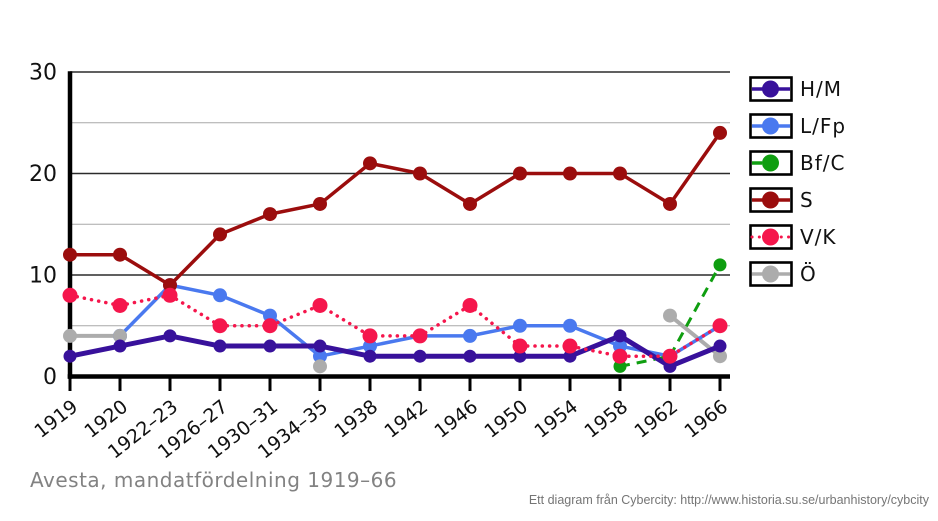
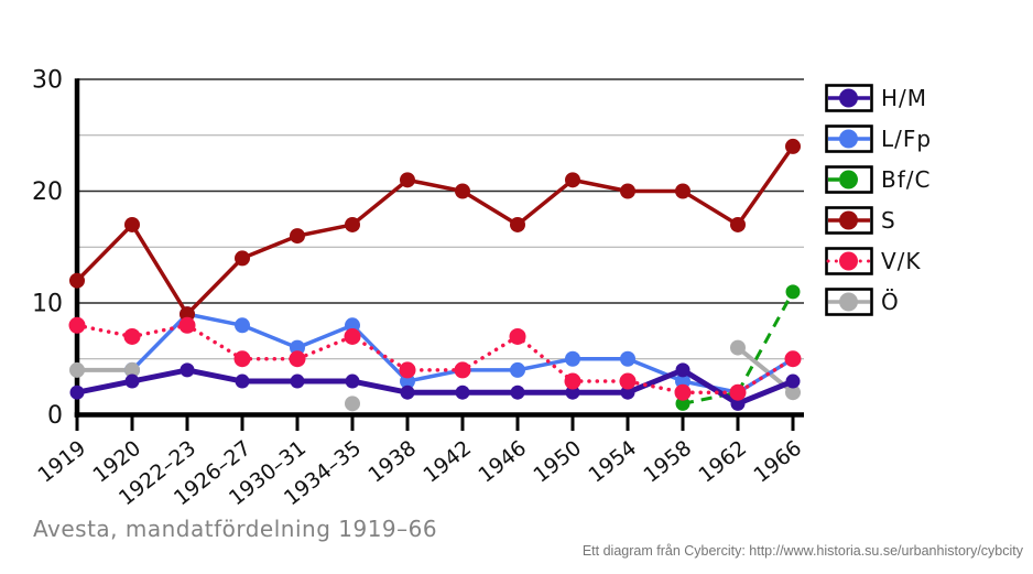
S/1920: 12 -> 17
L/Fp/1934–35: 2 -> 8
S/1950: 20 -> 21
